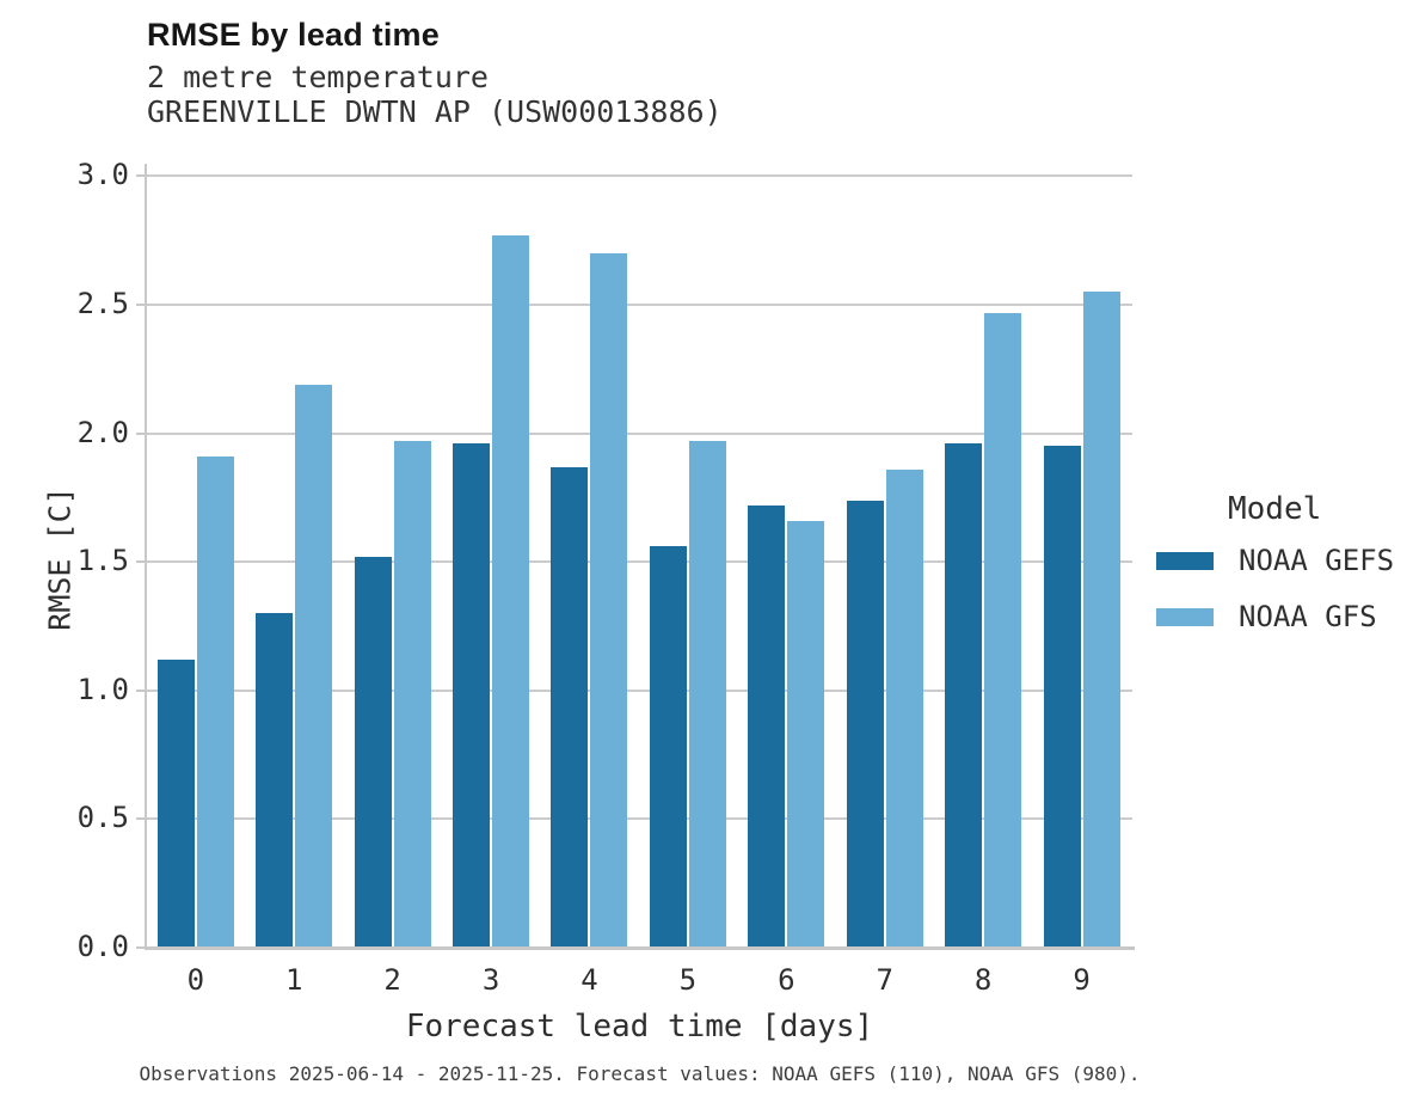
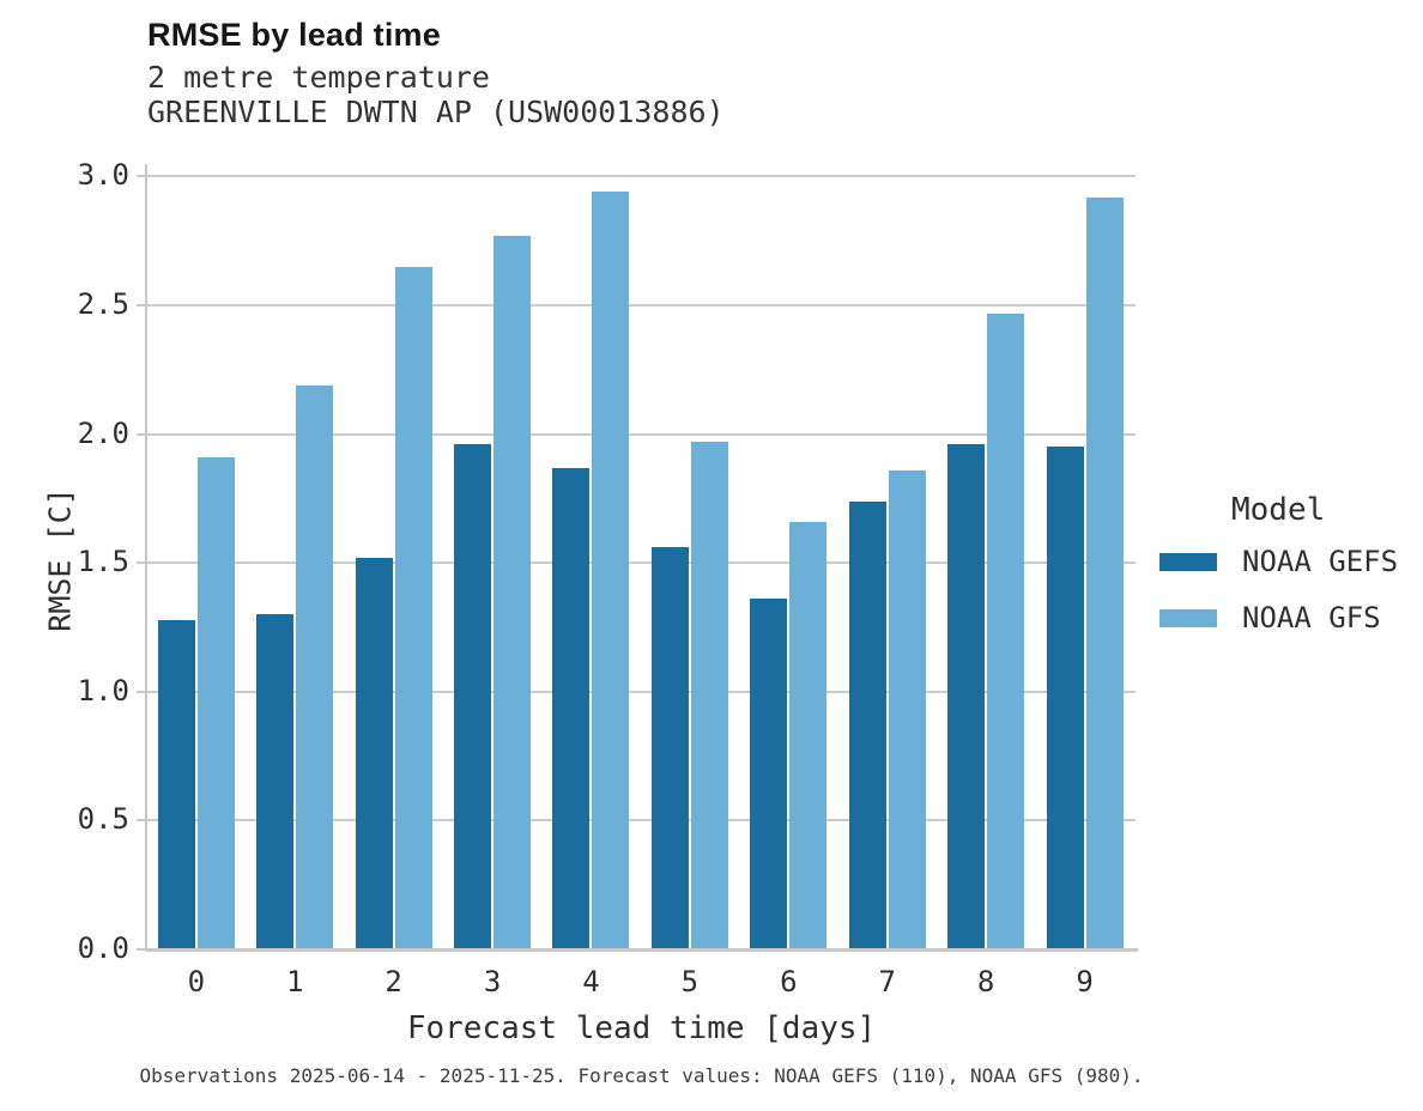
NOAA GEFS/0: 1.12 -> 1.28
NOAA GFS/2: 1.97 -> 2.65
NOAA GFS/4: 2.70 -> 2.94
NOAA GEFS/6: 1.72 -> 1.36
NOAA GFS/9: 2.55 -> 2.92
